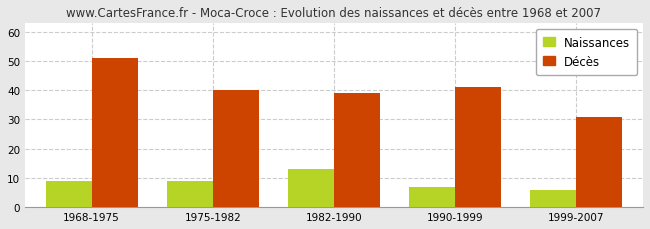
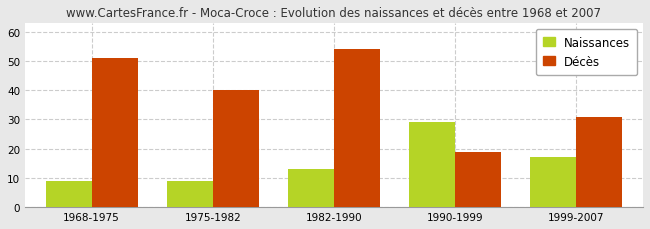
Décès/1982-1990: 39 -> 54
Naissances/1990-1999: 7 -> 29
Décès/1990-1999: 41 -> 19
Naissances/1999-2007: 6 -> 17
